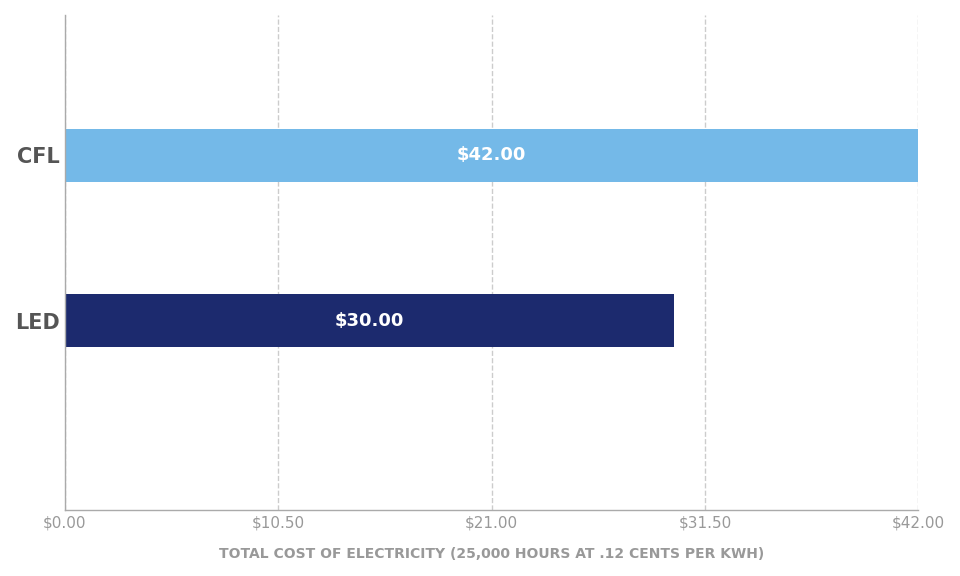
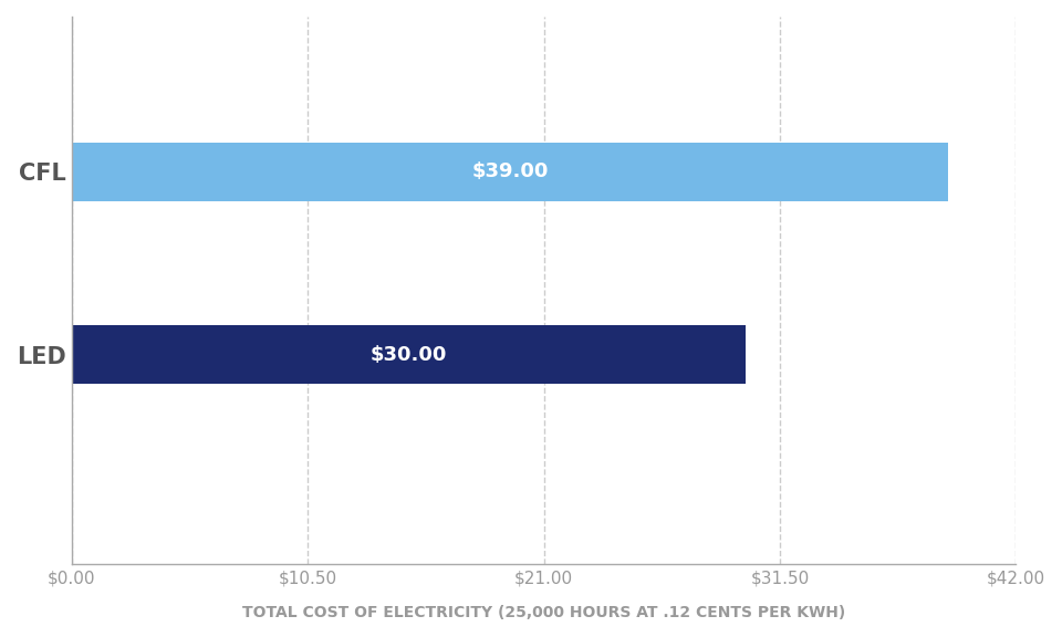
CFL: $42.00 -> $39.00
